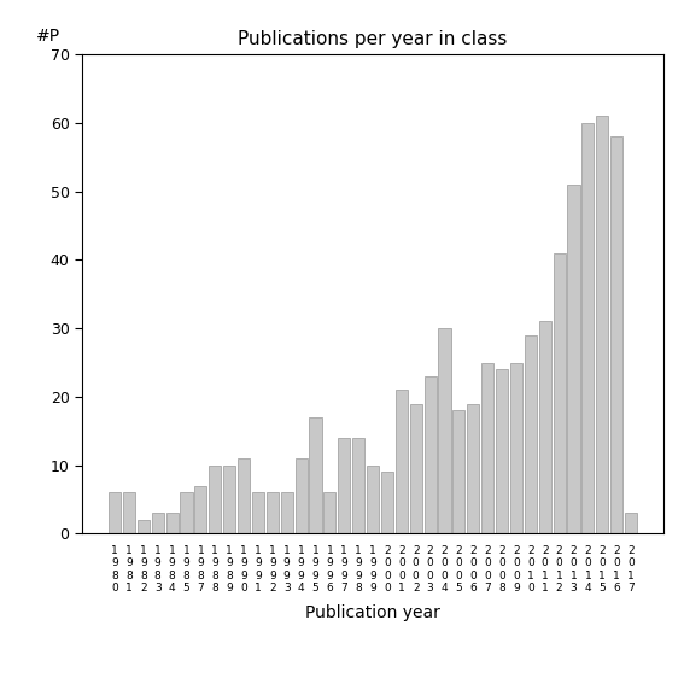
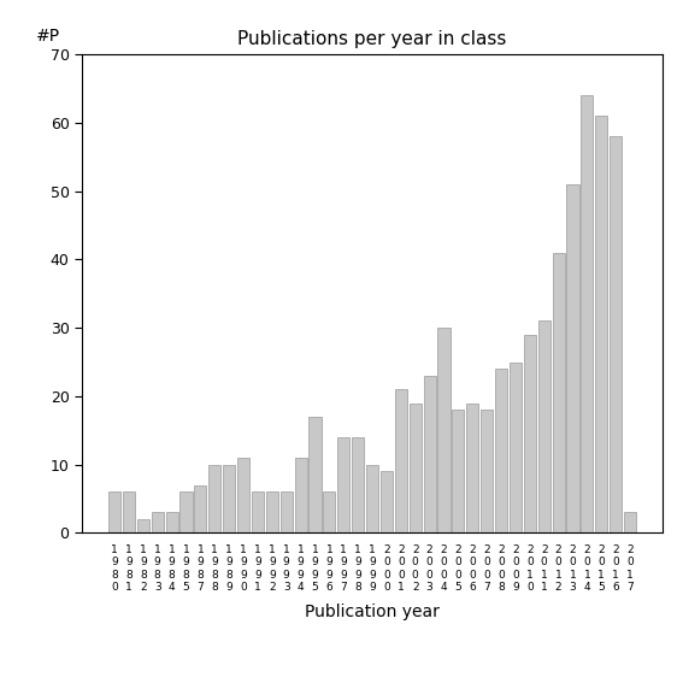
2 0 0 7: 25 -> 18
2 0 1 4: 60 -> 64
